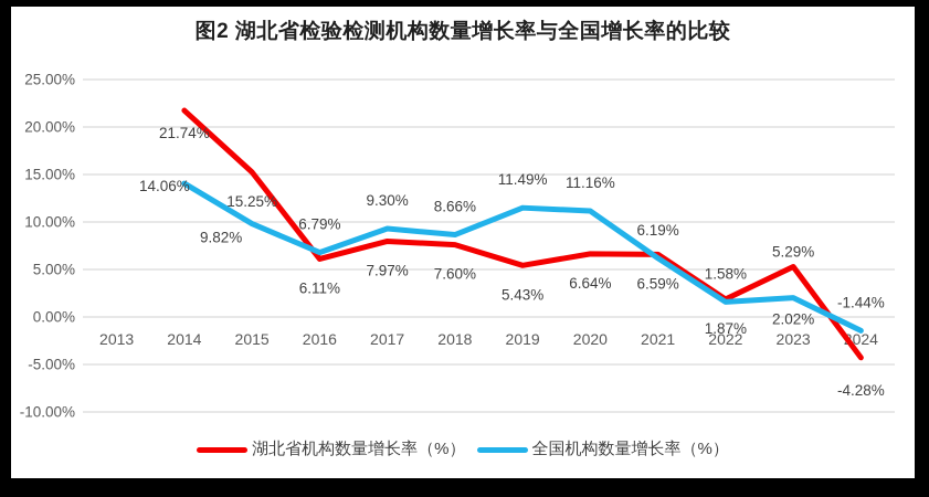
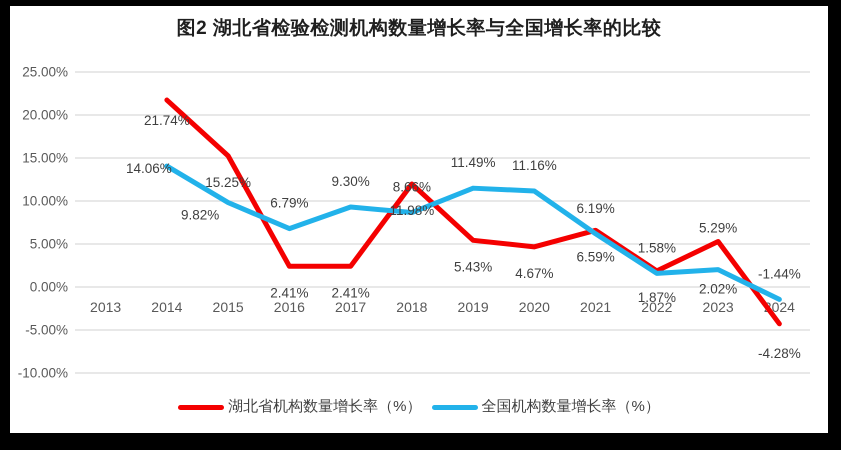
湖北省机构数量增长率（%）/2016: 6.11% -> 2.41%
湖北省机构数量增长率（%）/2017: 7.97% -> 2.41%
湖北省机构数量增长率（%）/2018: 7.60% -> 11.98%
湖北省机构数量增长率（%）/2020: 6.64% -> 4.67%
